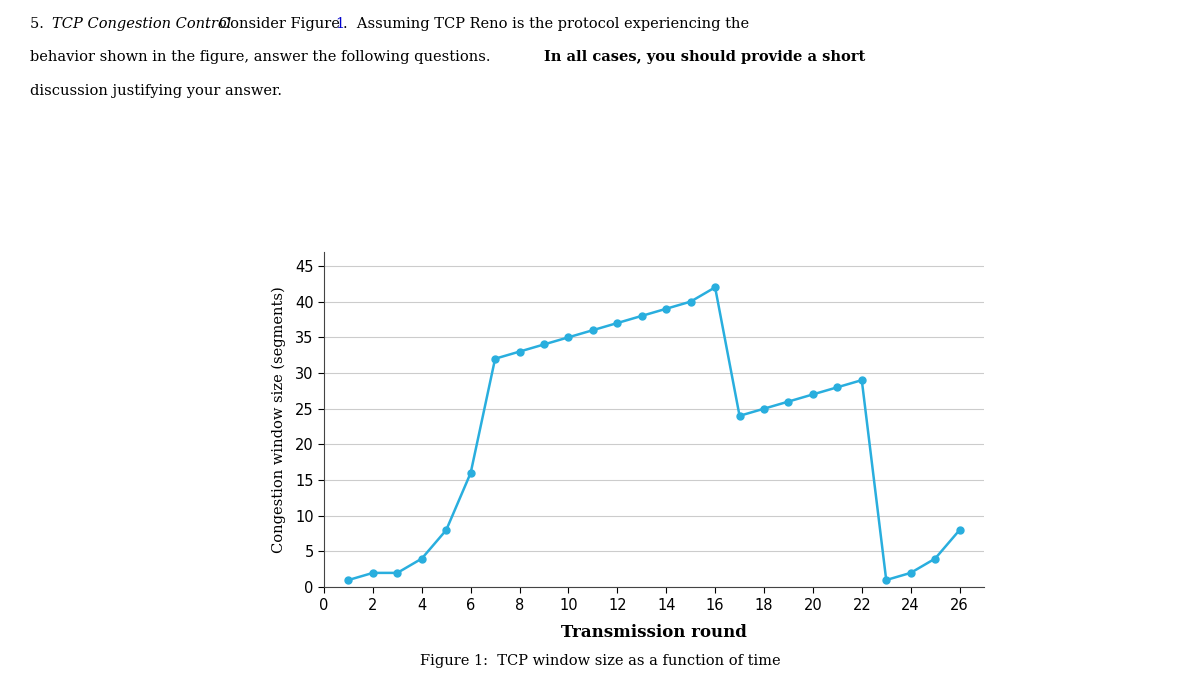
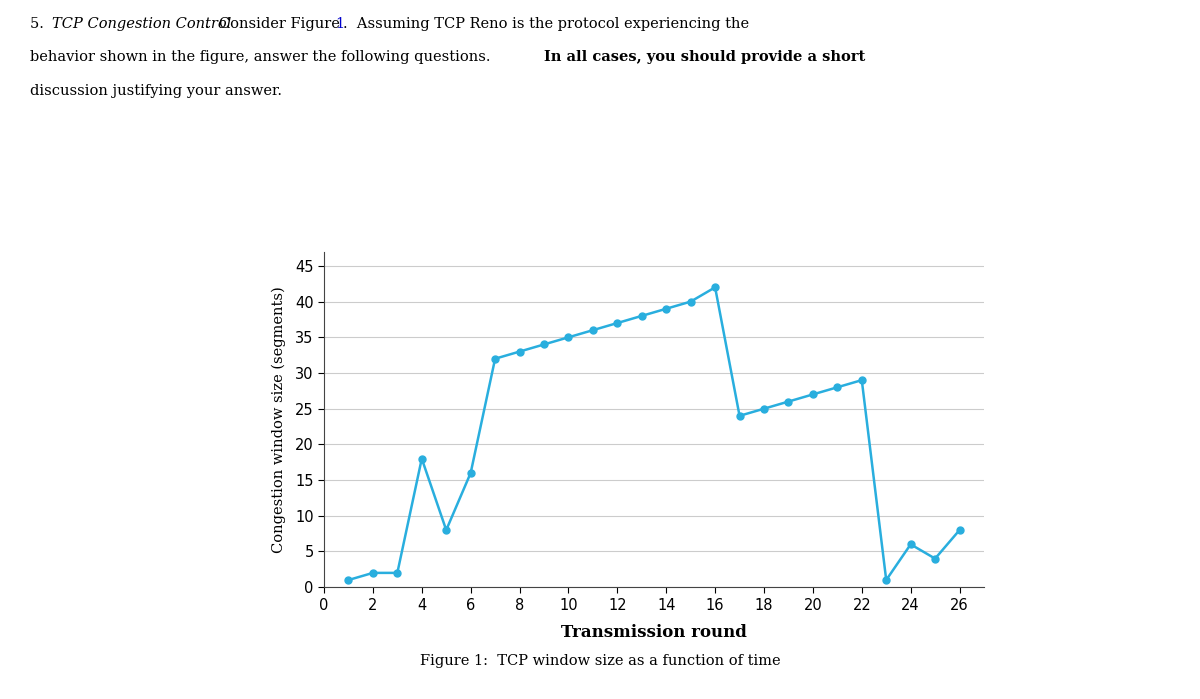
4: 4 -> 18
24: 2 -> 6
